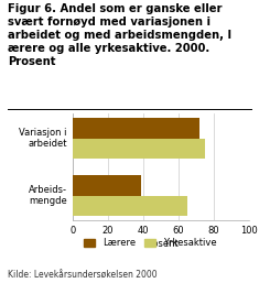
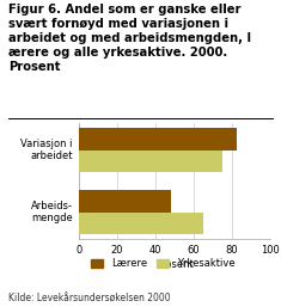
Lærere/Variasjon i arbeidet: 72 -> 83
Lærere/Arbeids- mengde: 39 -> 48
